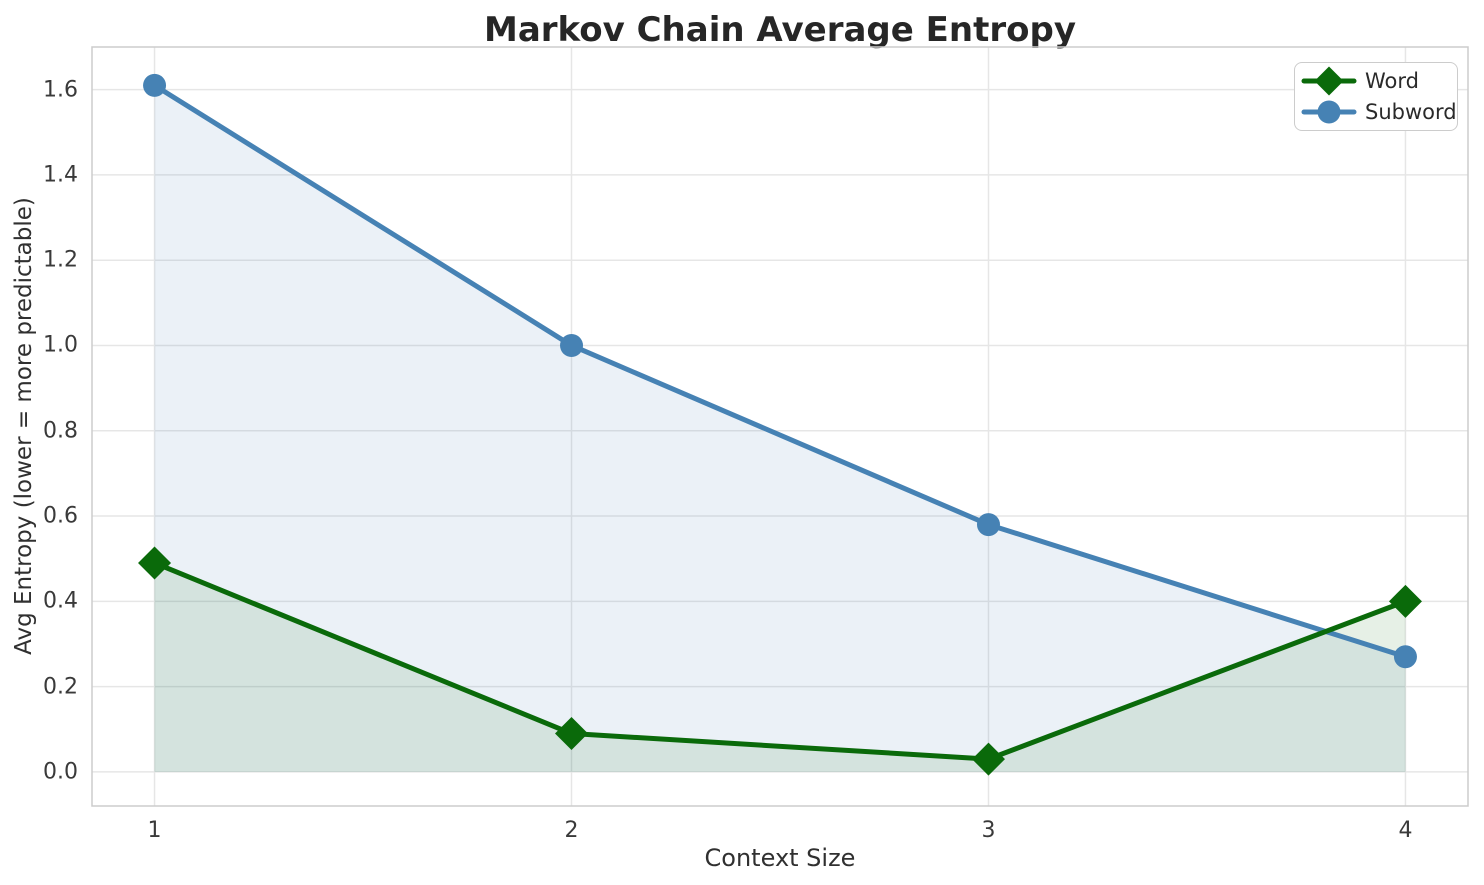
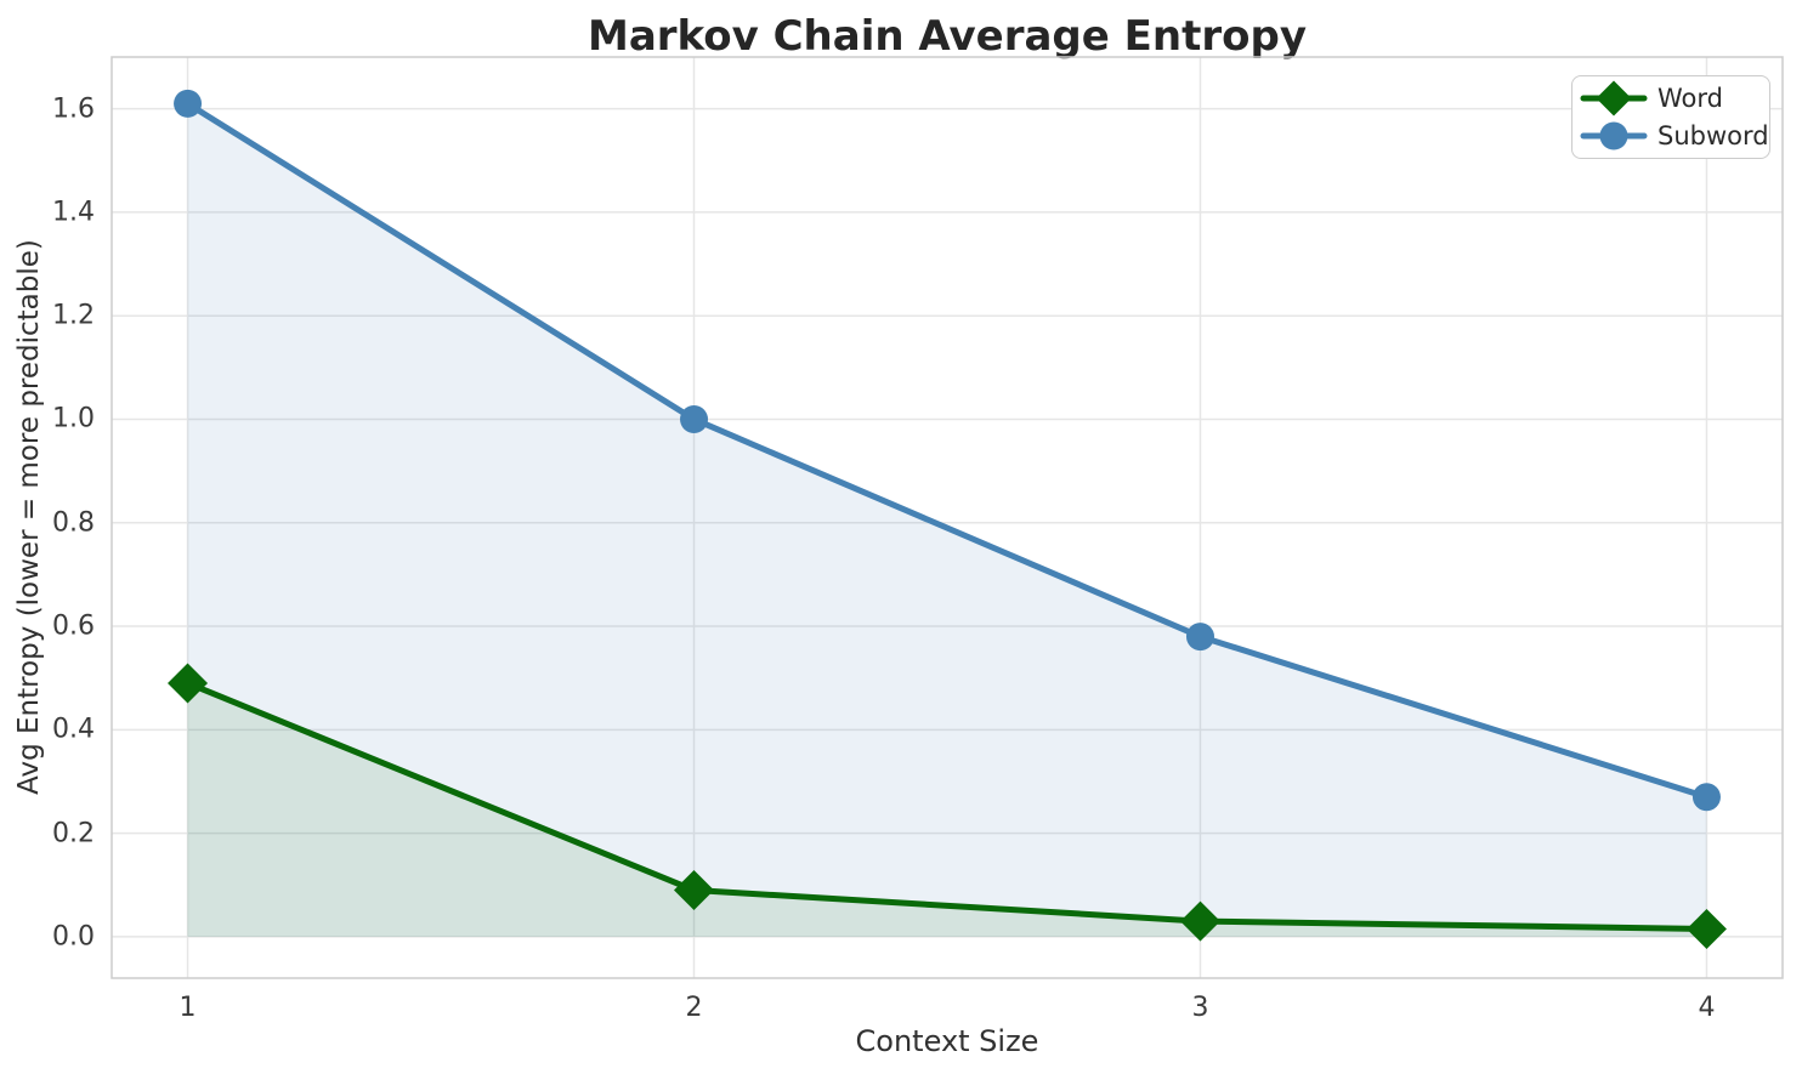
Word/4: 0.40 -> 0.01
